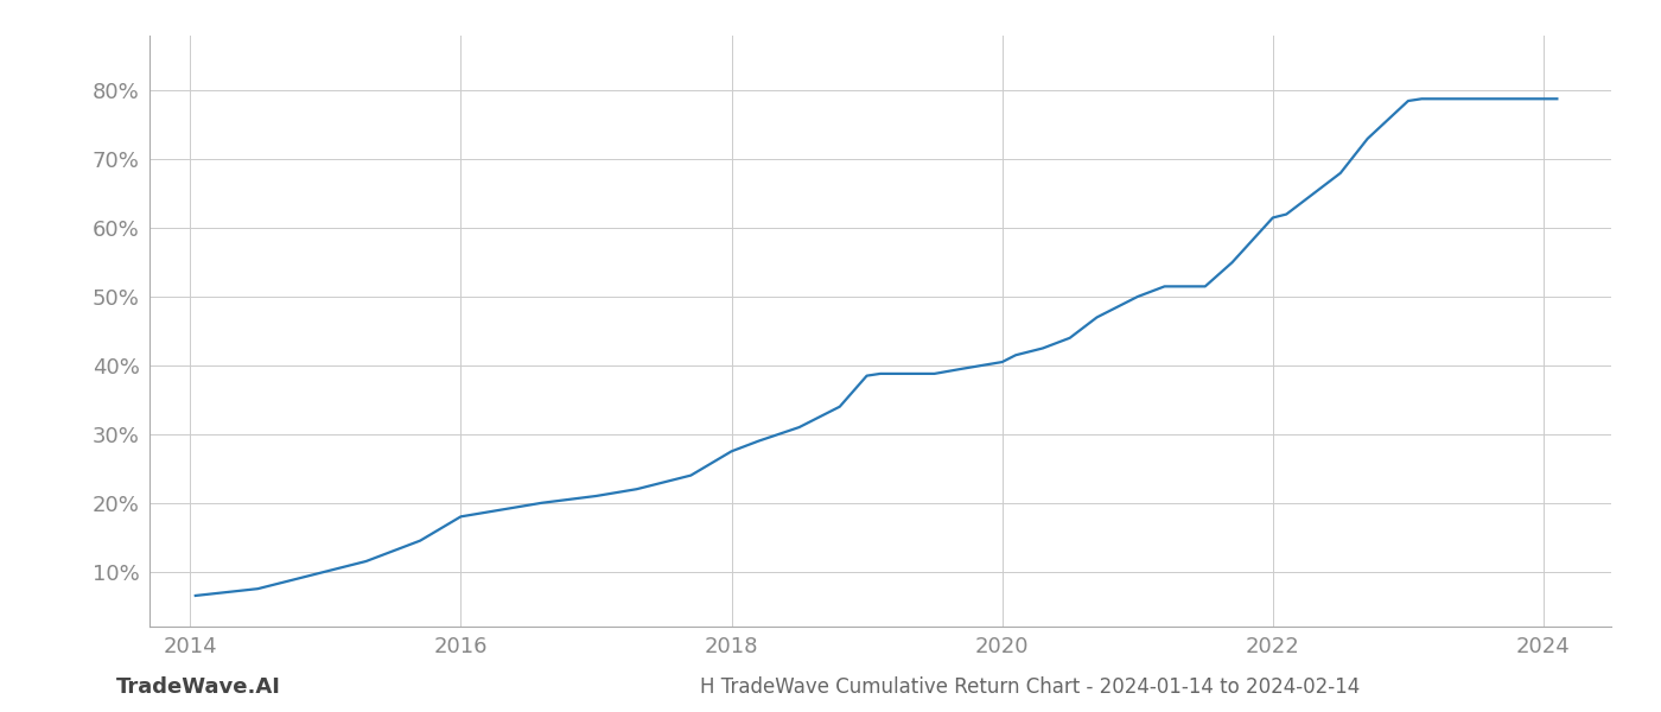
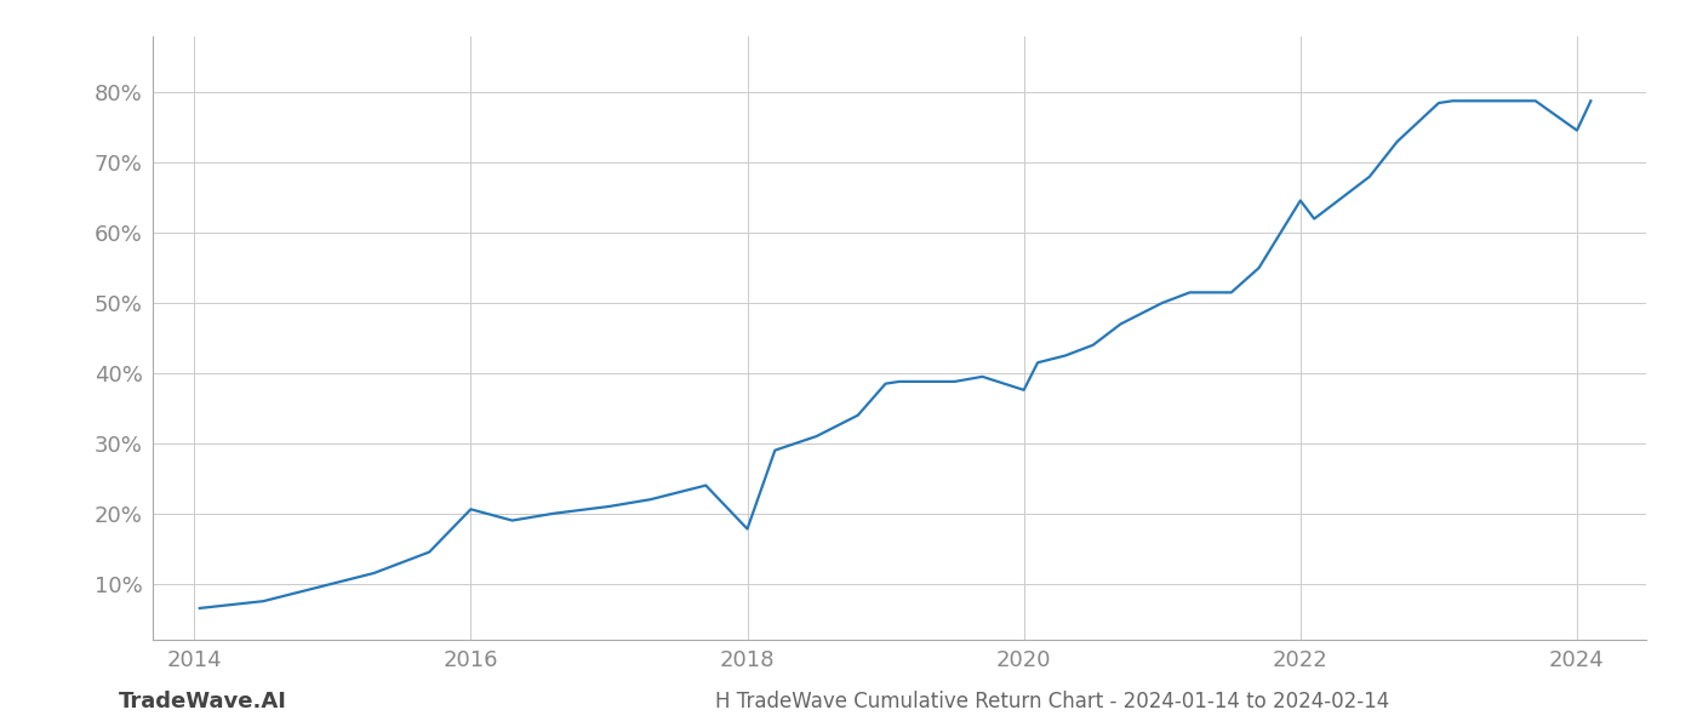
2016: 18.0% -> 20.6%
2018: 27.5% -> 17.8%
2020: 40.5% -> 37.6%
2022: 61.5% -> 64.6%
2024: 78.8% -> 74.6%
